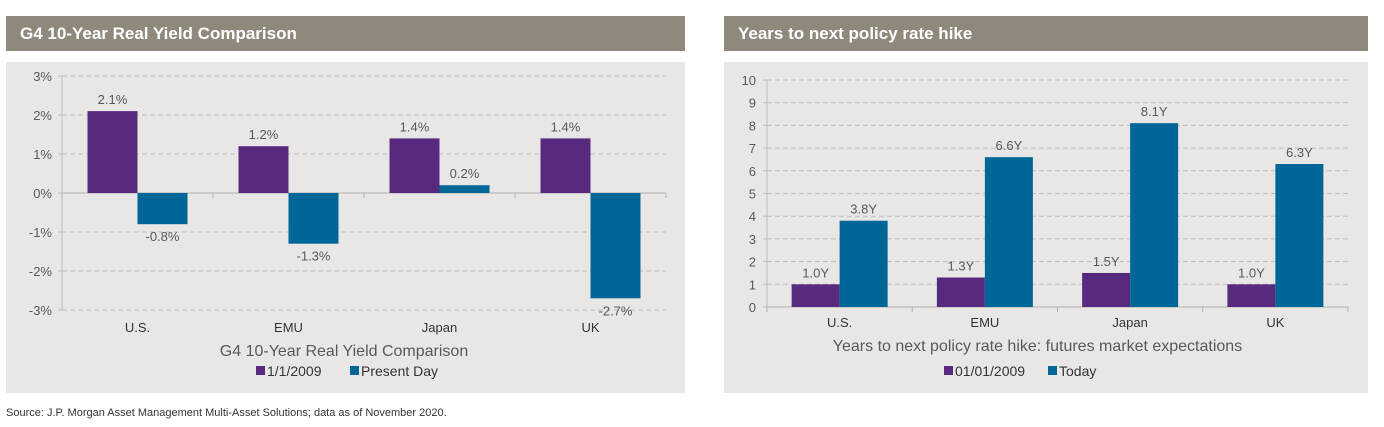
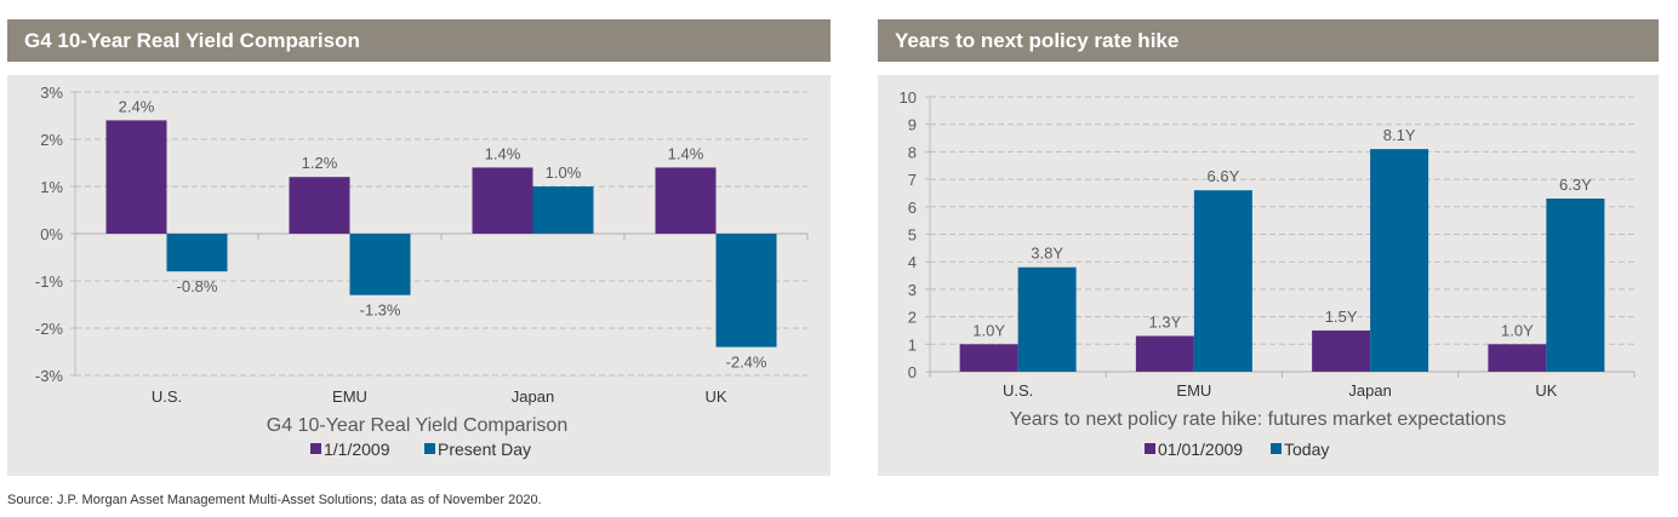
G4 10-Year Real Yield Comparison/1/1/2009/U.S.: 2.1% -> 2.4%
G4 10-Year Real Yield Comparison/Present Day/Japan: 0.2% -> 1.0%
G4 10-Year Real Yield Comparison/Present Day/UK: -2.7% -> -2.4%
